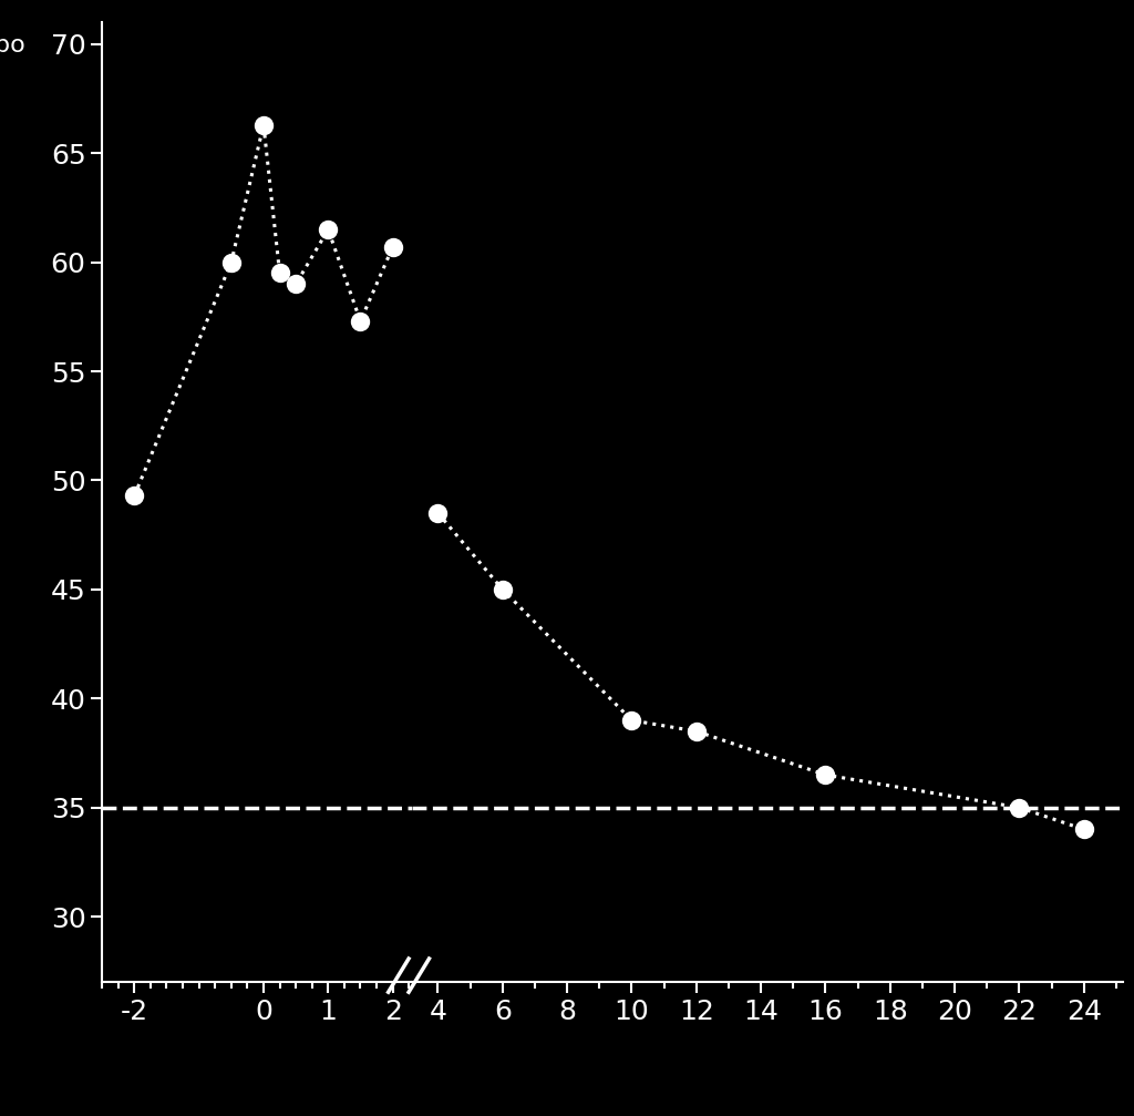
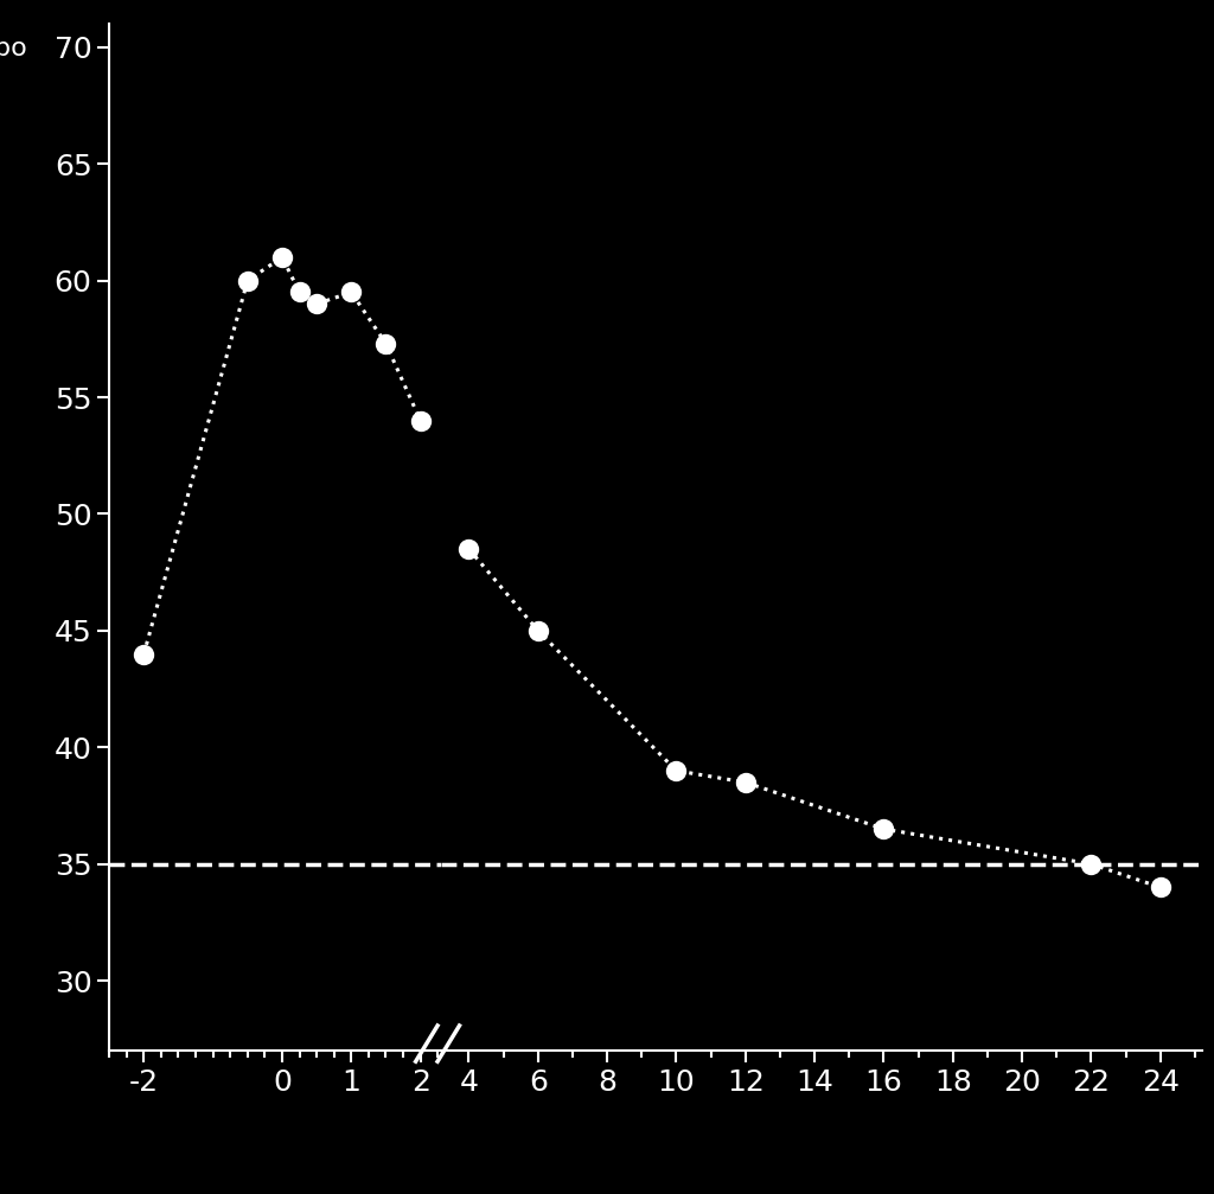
-2: 49.3 -> 44.0
0: 66.3 -> 61.0
1: 61.5 -> 59.5
2: 60.7 -> 54.0
